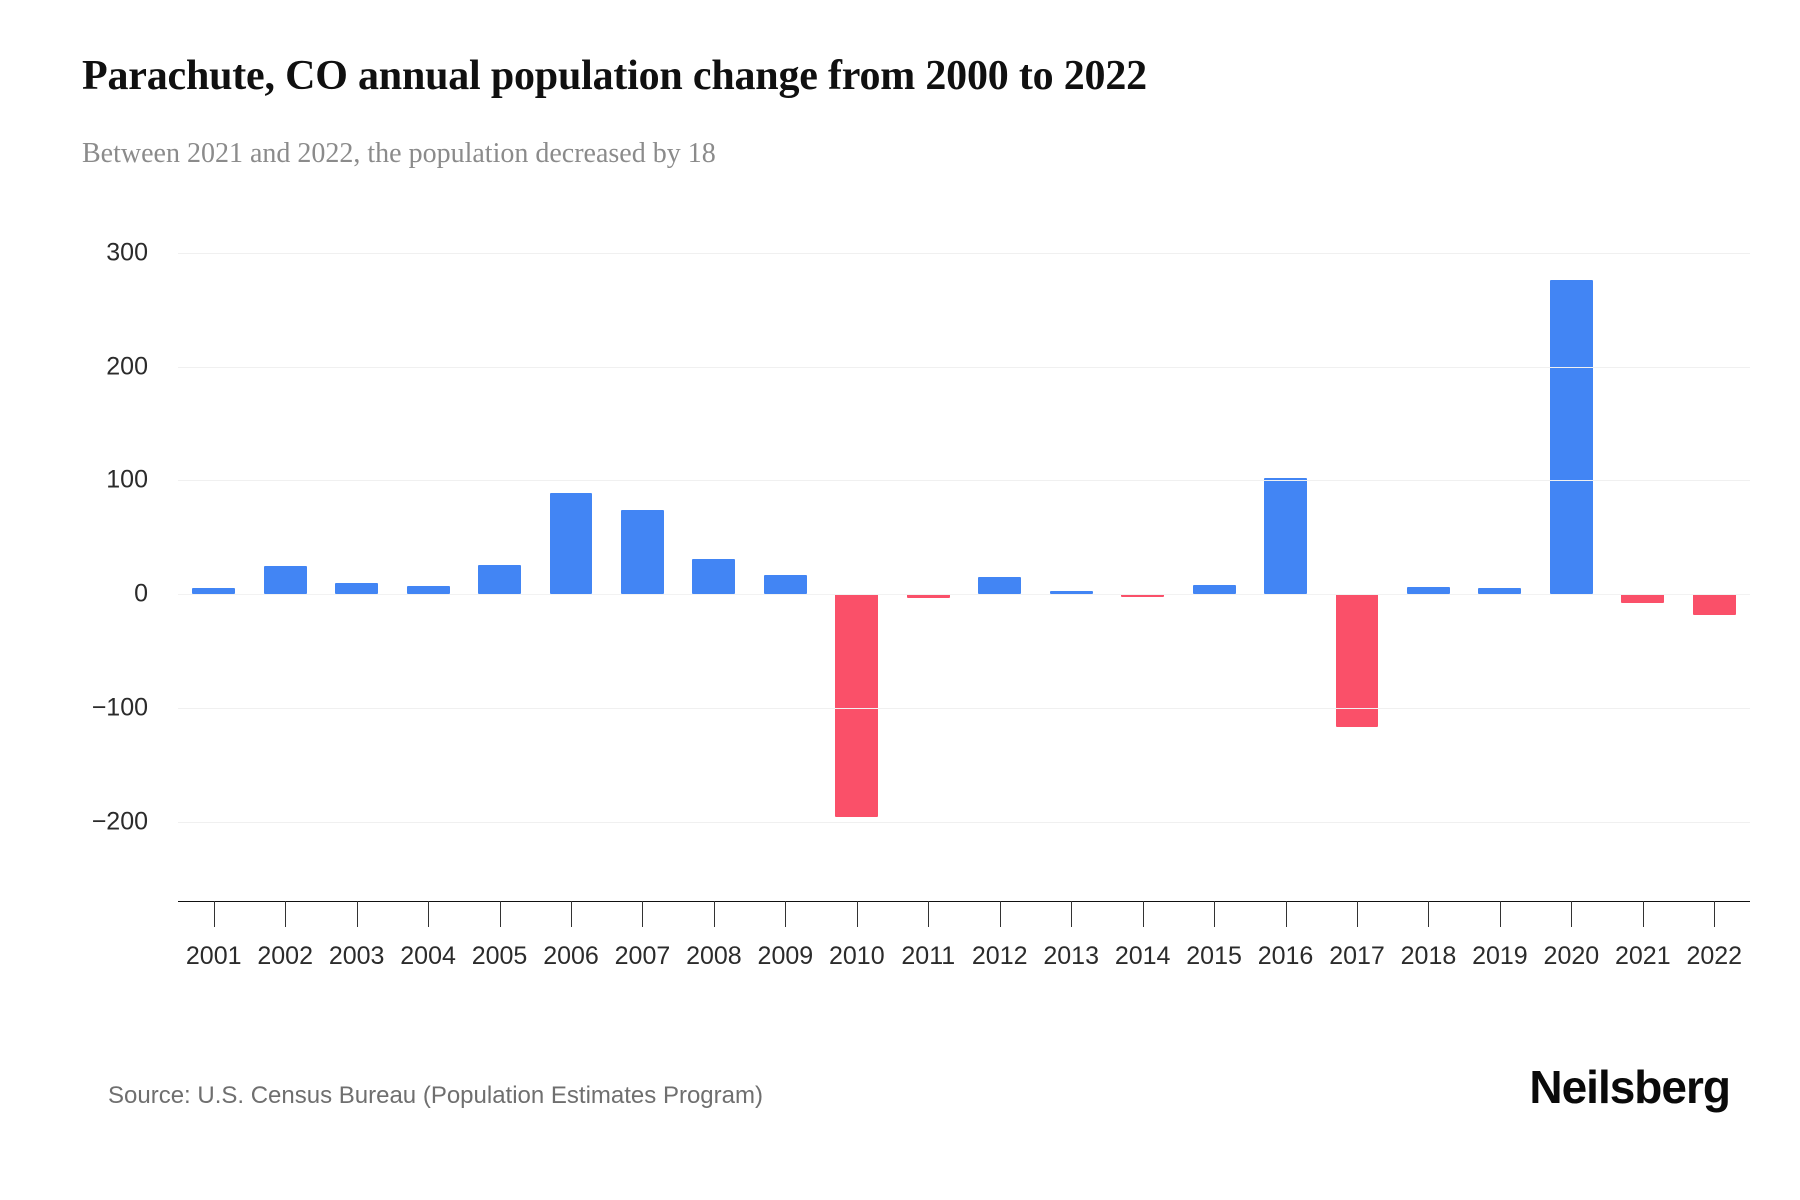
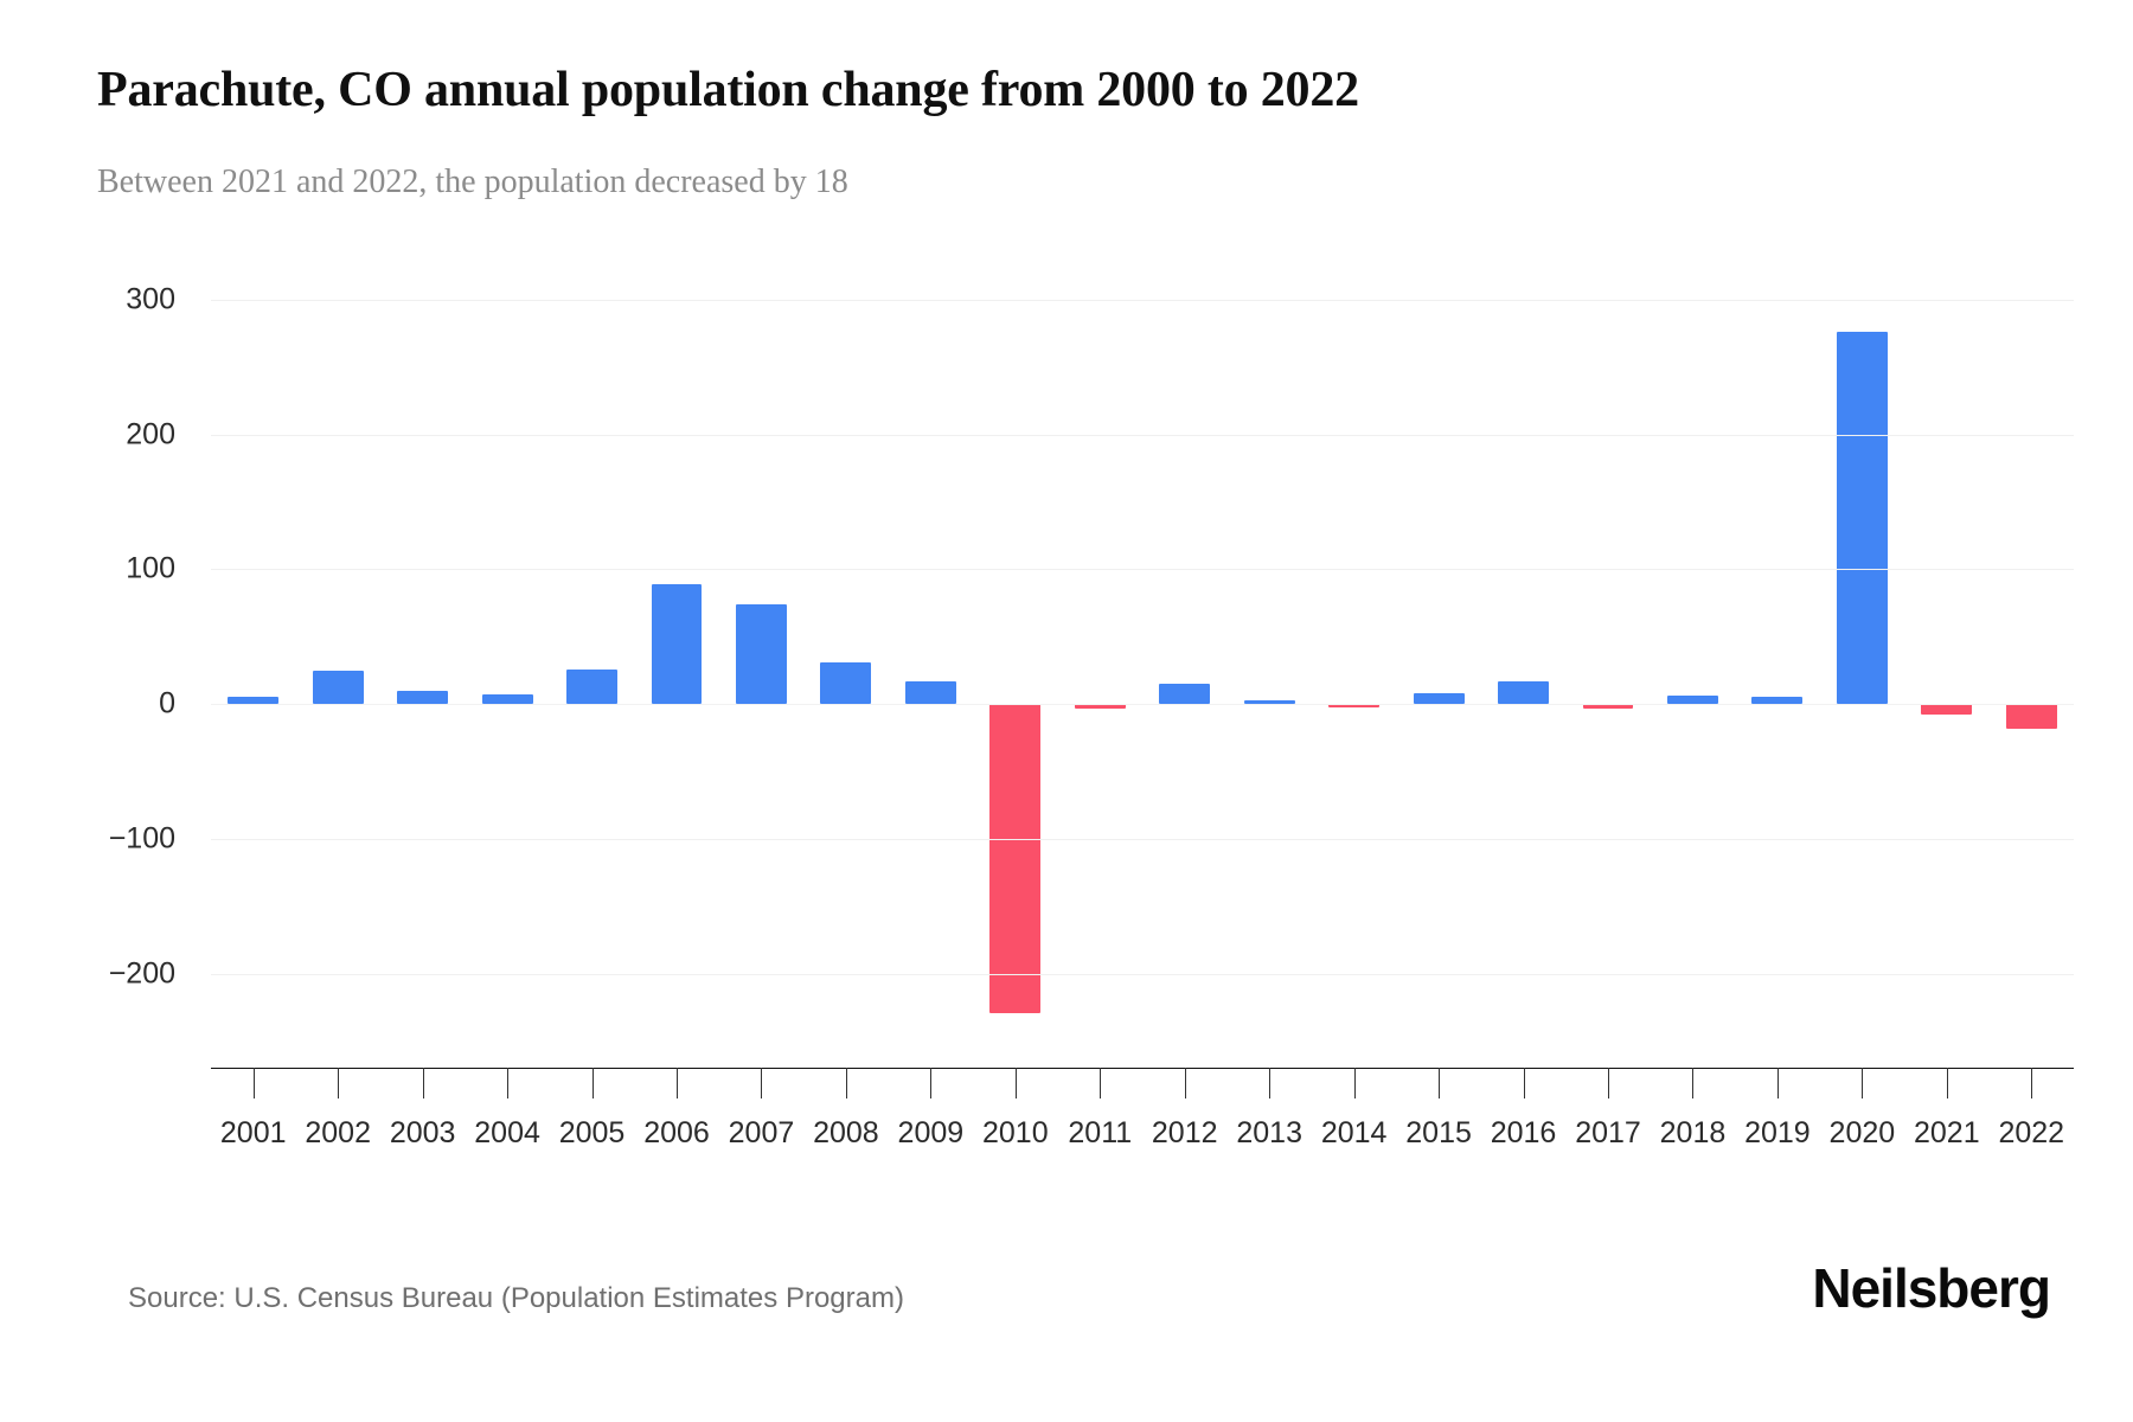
2010: -196 -> -229
2016: 102 -> 17
2017: -117 -> -3
